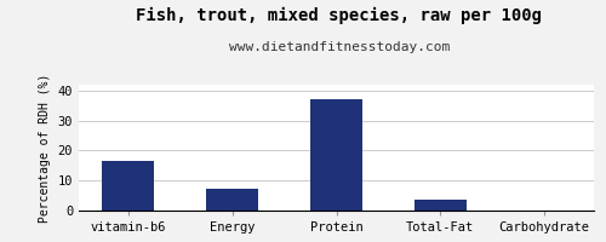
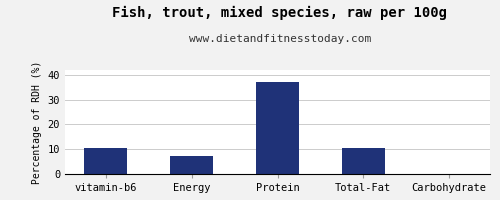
vitamin-b6: 16.5 -> 10.3
Total-Fat: 3.5 -> 10.3
